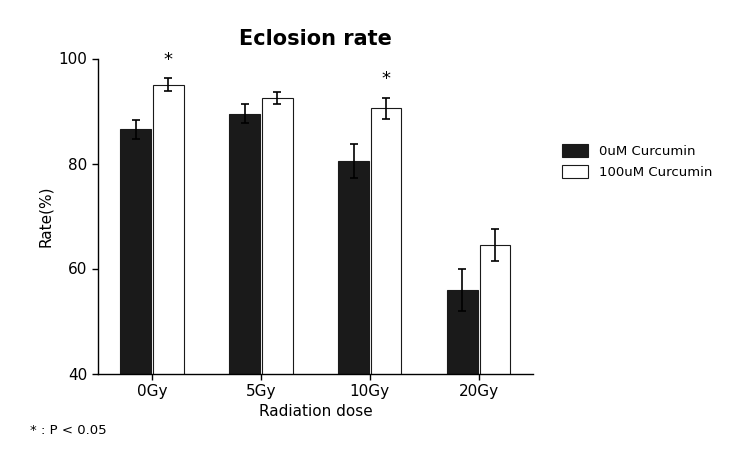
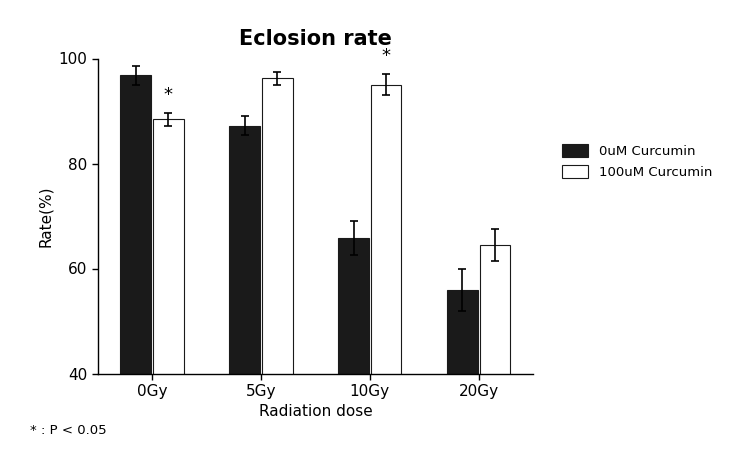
0uM Curcumin/0Gy: 86.5 -> 96.8
100uM Curcumin/0Gy: 95.0 -> 88.4
0uM Curcumin/5Gy: 89.5 -> 87.2
100uM Curcumin/5Gy: 92.5 -> 96.2
0uM Curcumin/10Gy: 80.5 -> 65.8
100uM Curcumin/10Gy: 90.5 -> 95.0
